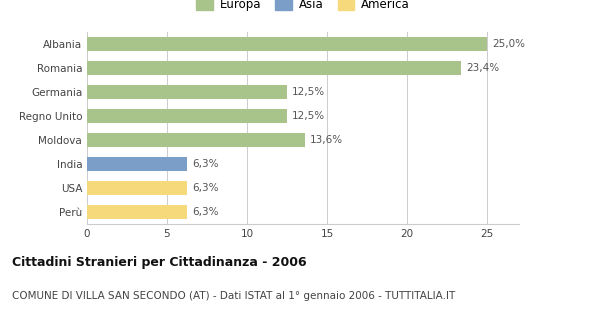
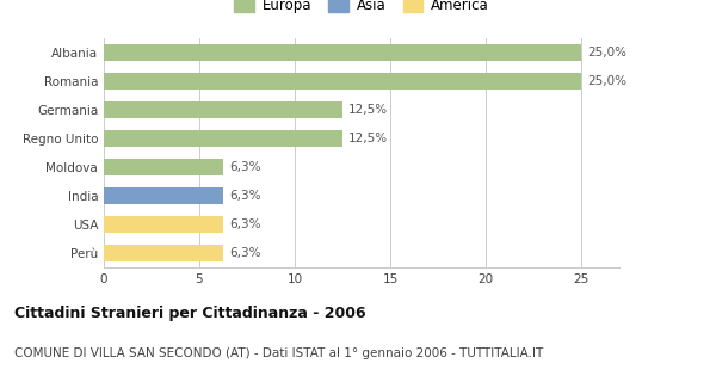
Romania: 23,4% -> 25,0%
Moldova: 13,6% -> 6,3%
